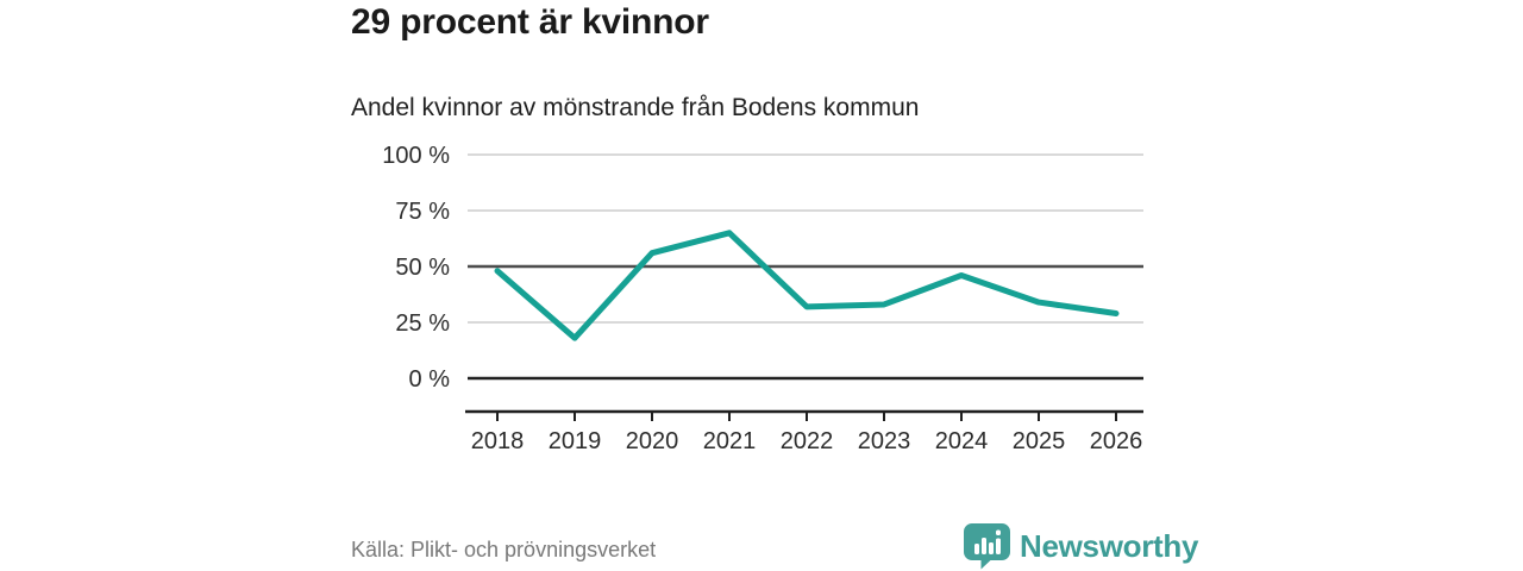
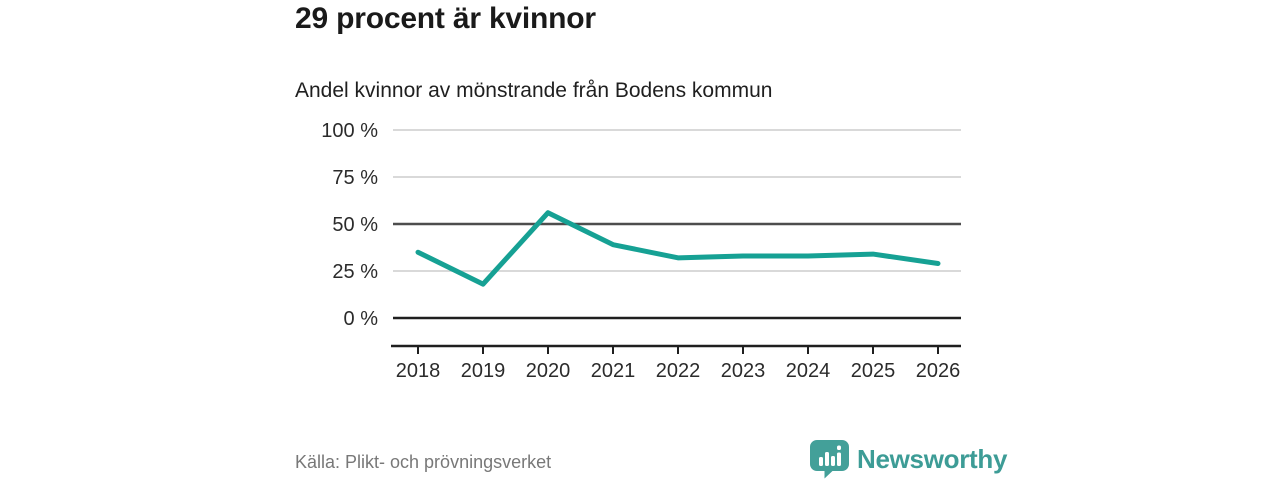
2018: 48% -> 35%
2021: 65% -> 39%
2024: 46% -> 33%
